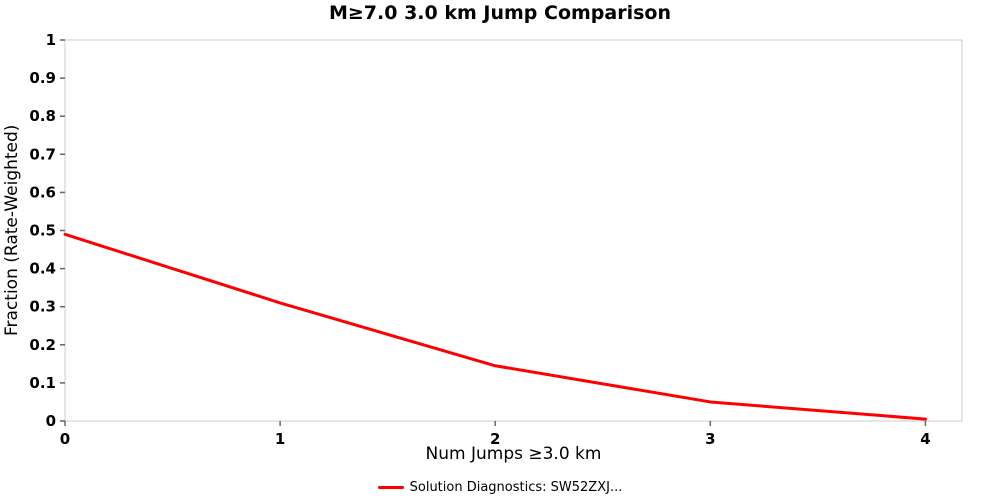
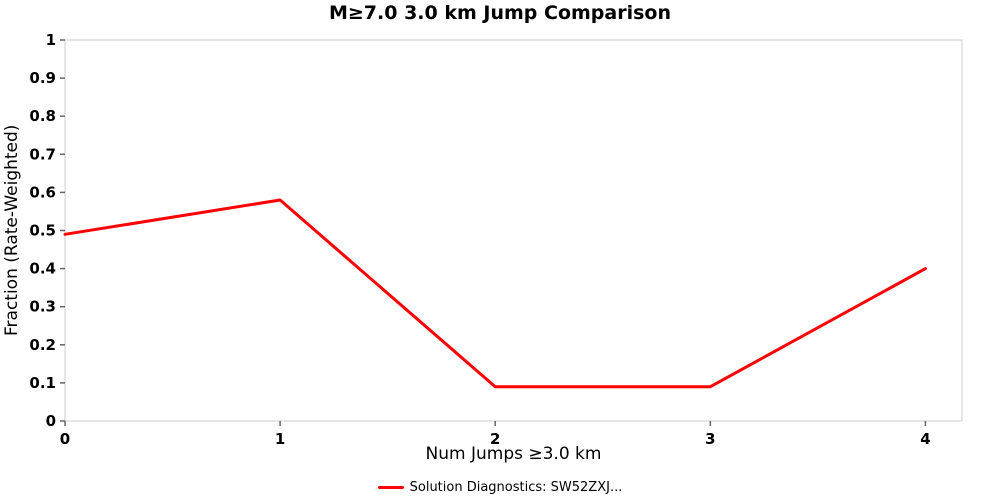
1: 0.31 -> 0.58
2: 0.14 -> 0.09
3: 0.05 -> 0.09
4: 0.01 -> 0.40
